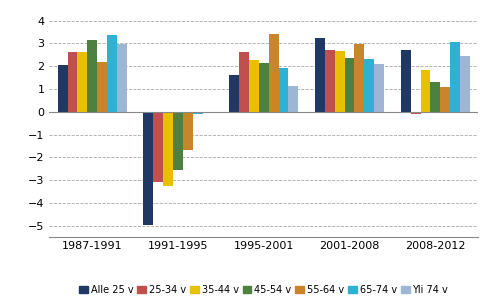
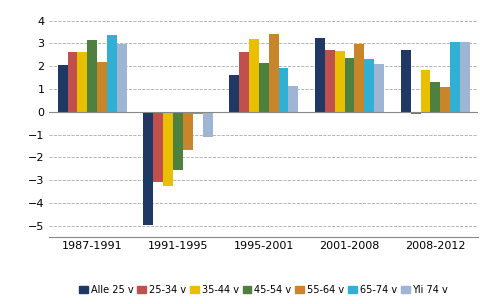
Yli 74 v/1991-1995: -0.05 -> -1.10
35-44 v/1995-2001: 2.25 -> 3.20
Yli 74 v/2008-2012: 2.45 -> 3.05
